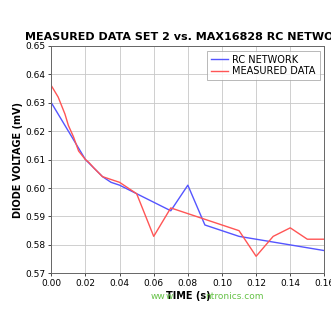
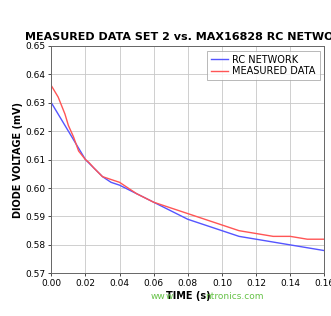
MEASURED DATA/0.06: 0.583 -> 0.595
RC NETWORK/0.08: 0.601 -> 0.589
MEASURED DATA/0.12: 0.576 -> 0.584
MEASURED DATA/0.14: 0.586 -> 0.583
